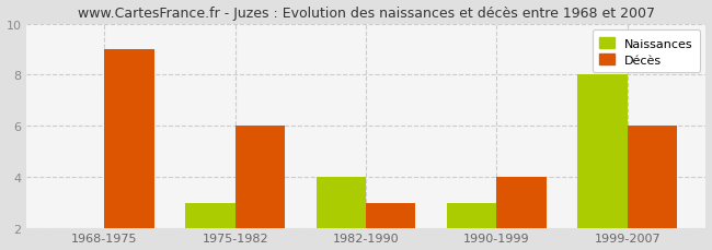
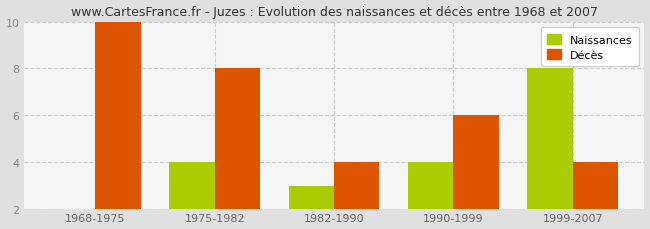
Décès/1968-1975: 9 -> 10
Naissances/1975-1982: 3 -> 4
Décès/1975-1982: 6 -> 8
Naissances/1982-1990: 4 -> 3
Décès/1982-1990: 3 -> 4
Naissances/1990-1999: 3 -> 4
Décès/1990-1999: 4 -> 6
Décès/1999-2007: 6 -> 4
